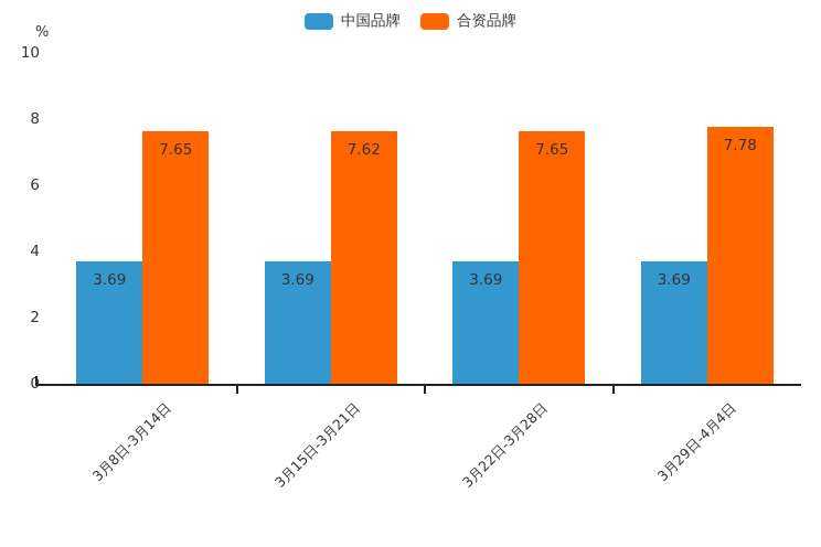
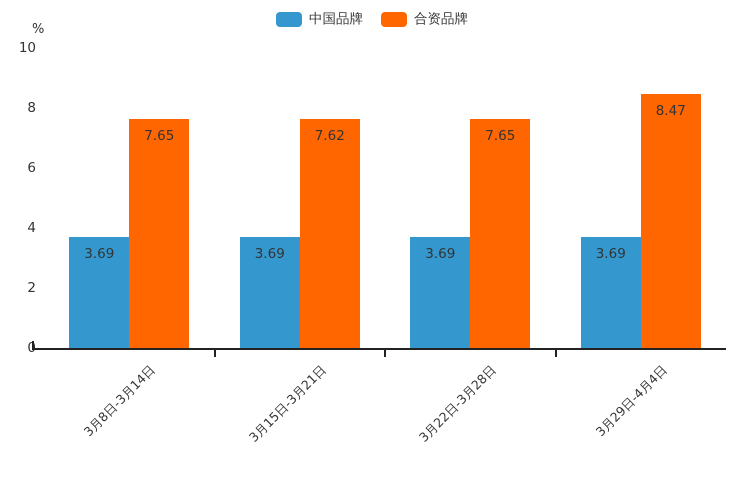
合资品牌/3月29日-4月4日: 7.78 -> 8.47
